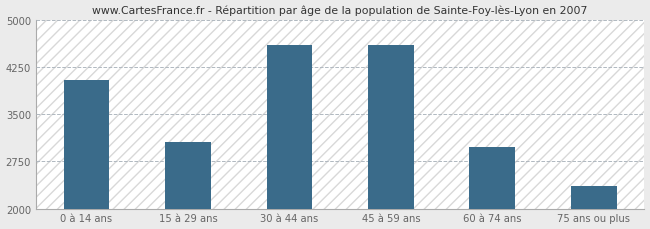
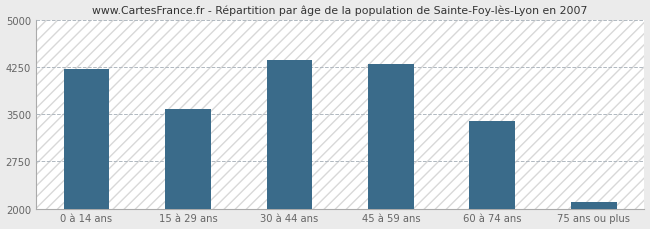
0 à 14 ans: 4040 -> 4220
15 à 29 ans: 3060 -> 3580
30 à 44 ans: 4600 -> 4360
45 à 59 ans: 4600 -> 4300
60 à 74 ans: 2980 -> 3400
75 ans ou plus: 2360 -> 2110
